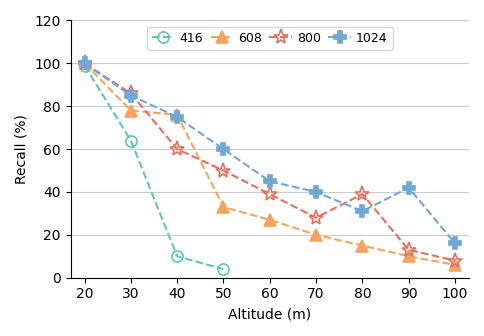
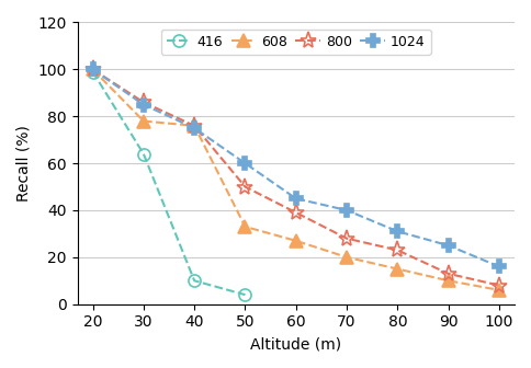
800/40: 60 -> 76
800/80: 39 -> 23
1024/90: 42 -> 25
